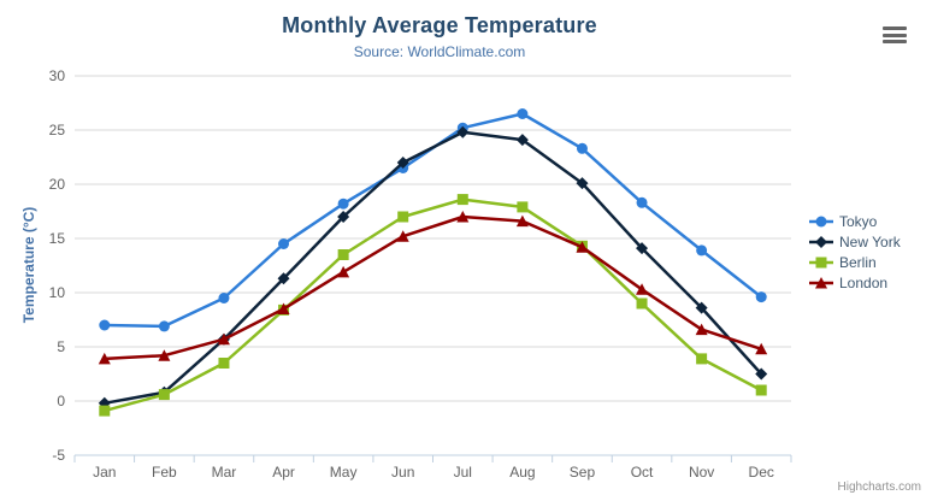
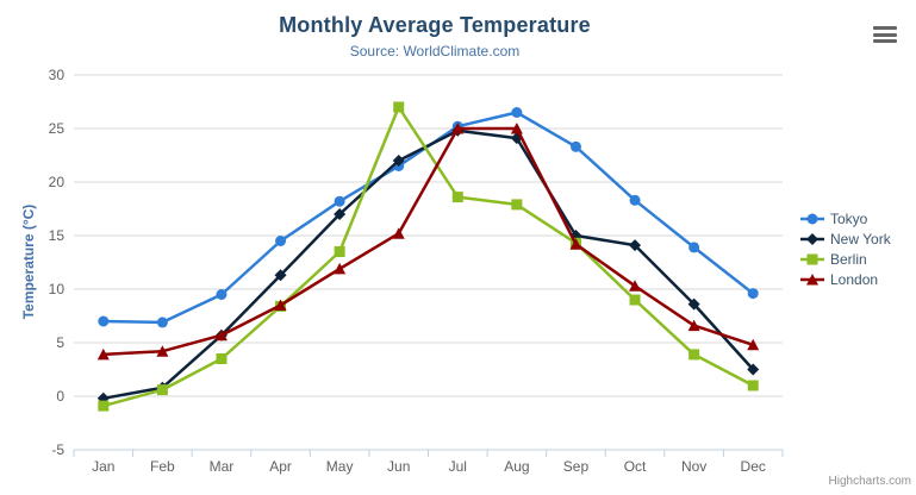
Berlin/Jun: 17 -> 27
London/Jul: 17 -> 25
London/Aug: 17 -> 25
New York/Sep: 20 -> 15
